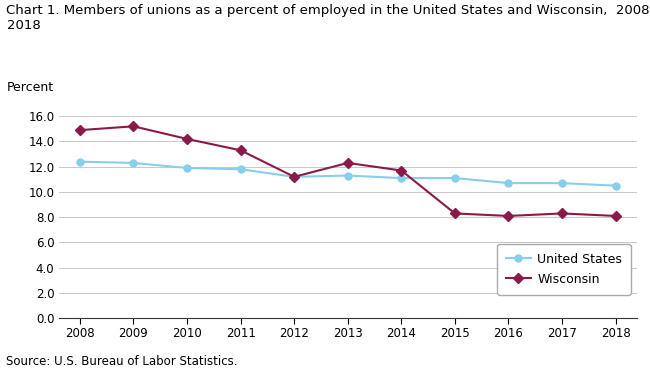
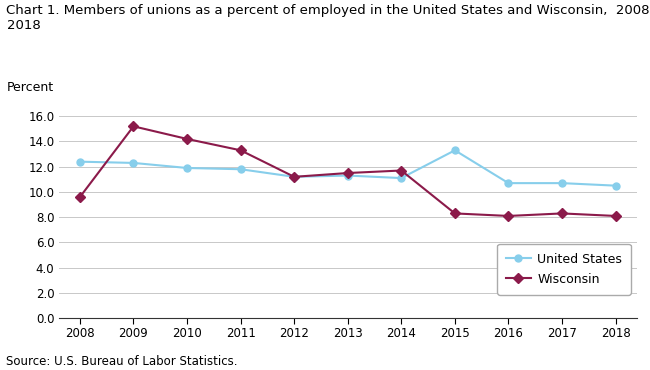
Wisconsin/2008: 14.9 -> 9.6
Wisconsin/2013: 12.3 -> 11.5
United States/2015: 11.1 -> 13.3
